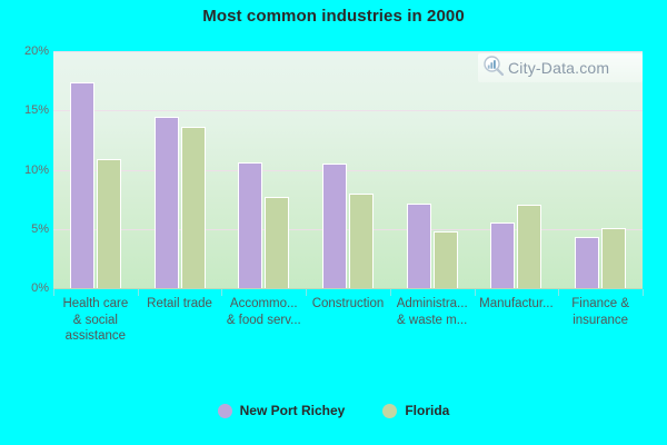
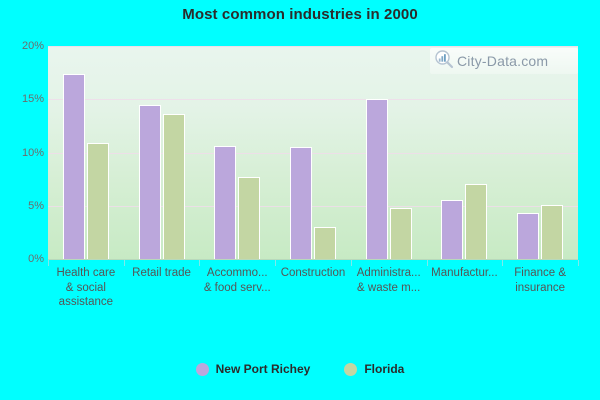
Florida/Construction: 8.0% -> 3.0%
New Port Richey/Administra... & waste m...: 7.1% -> 15.0%
